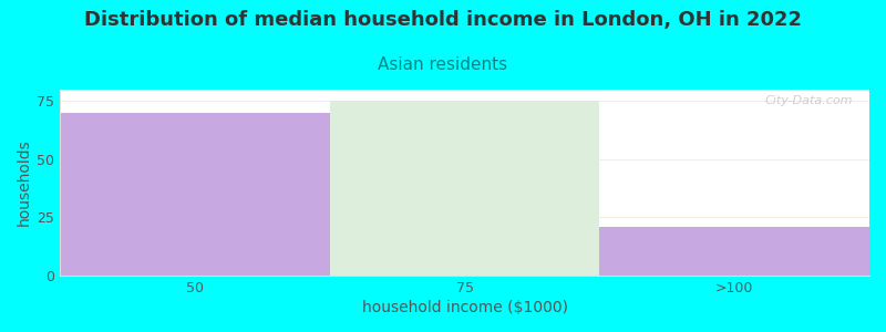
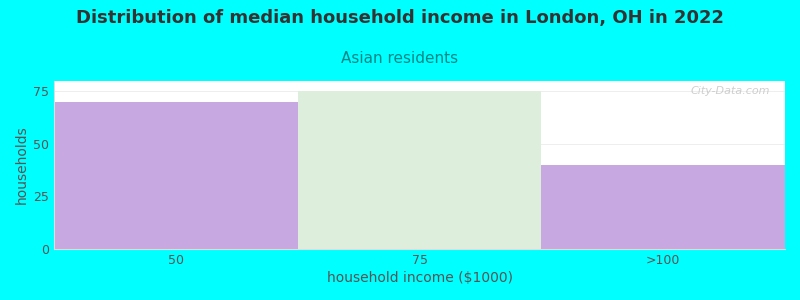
>100: 21 -> 40
